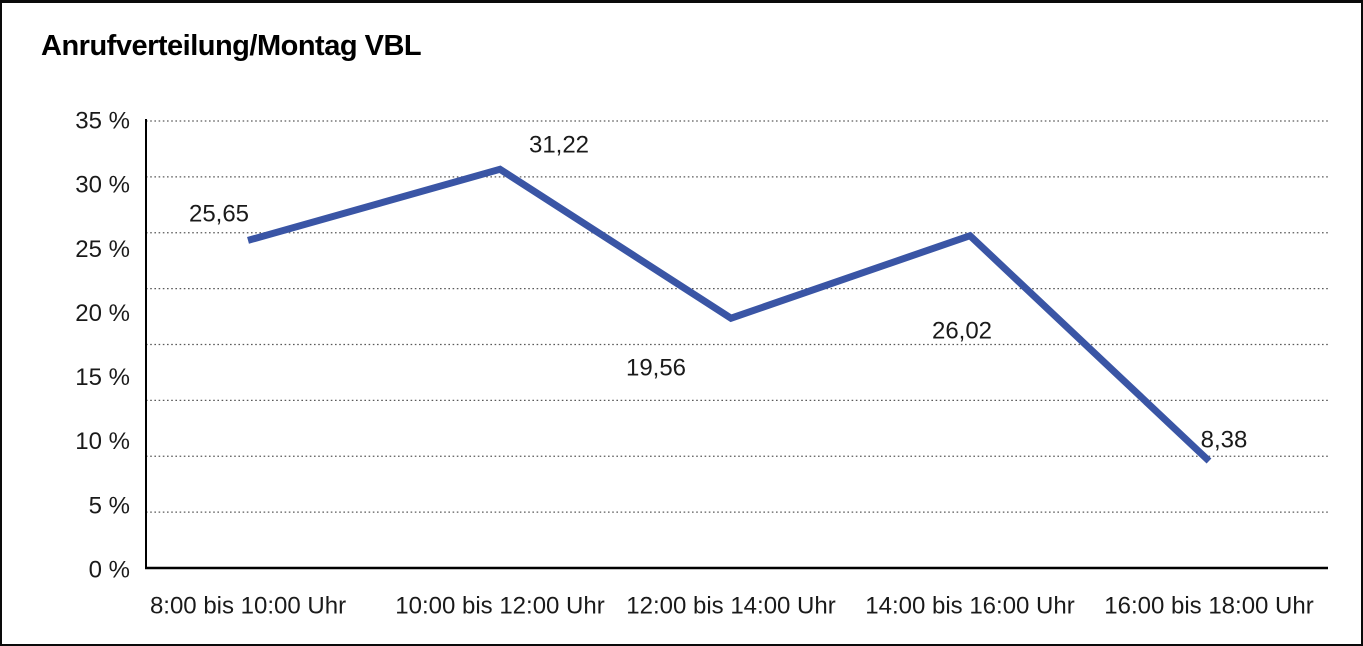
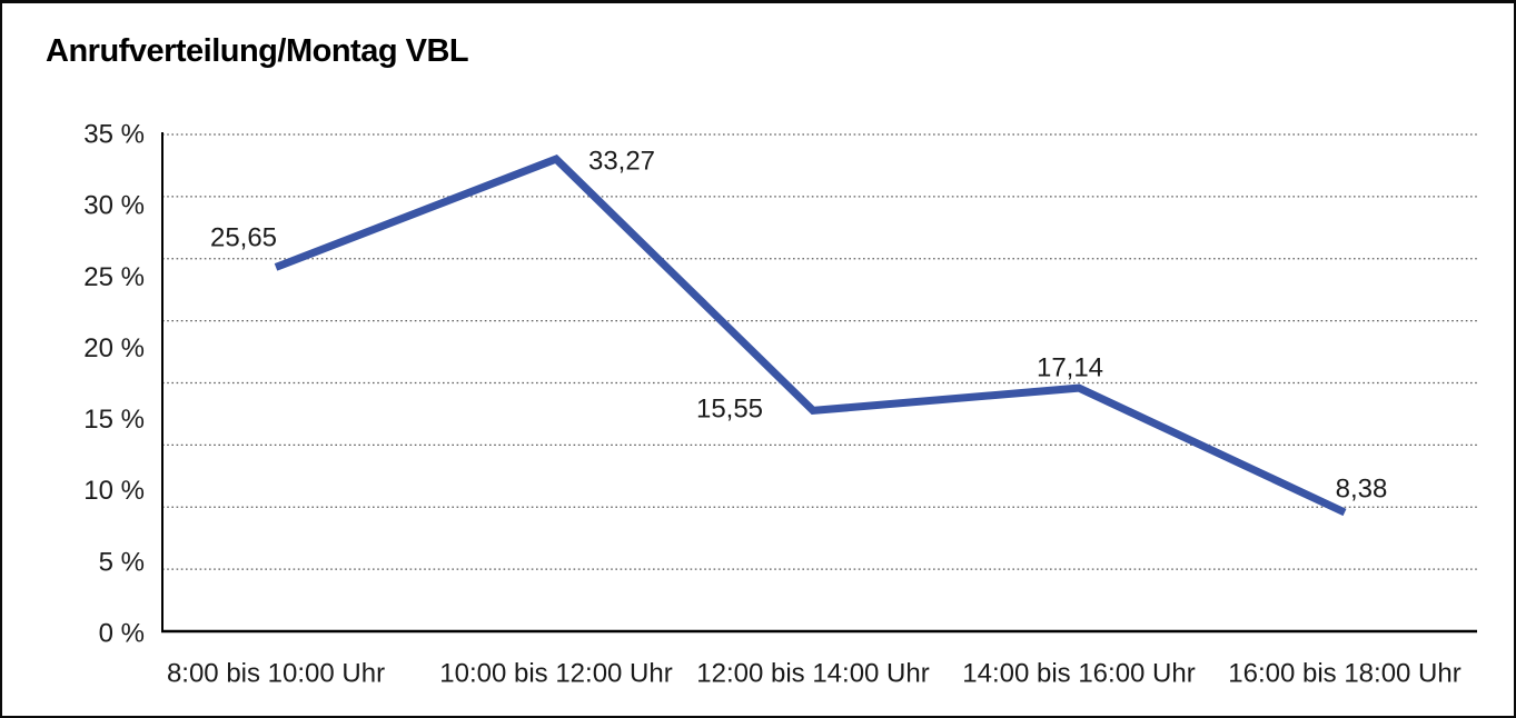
10:00 bis 12:00 Uhr: 31,22 -> 33,27
12:00 bis 14:00 Uhr: 19,56 -> 15,55
14:00 bis 16:00 Uhr: 26,02 -> 17,14
